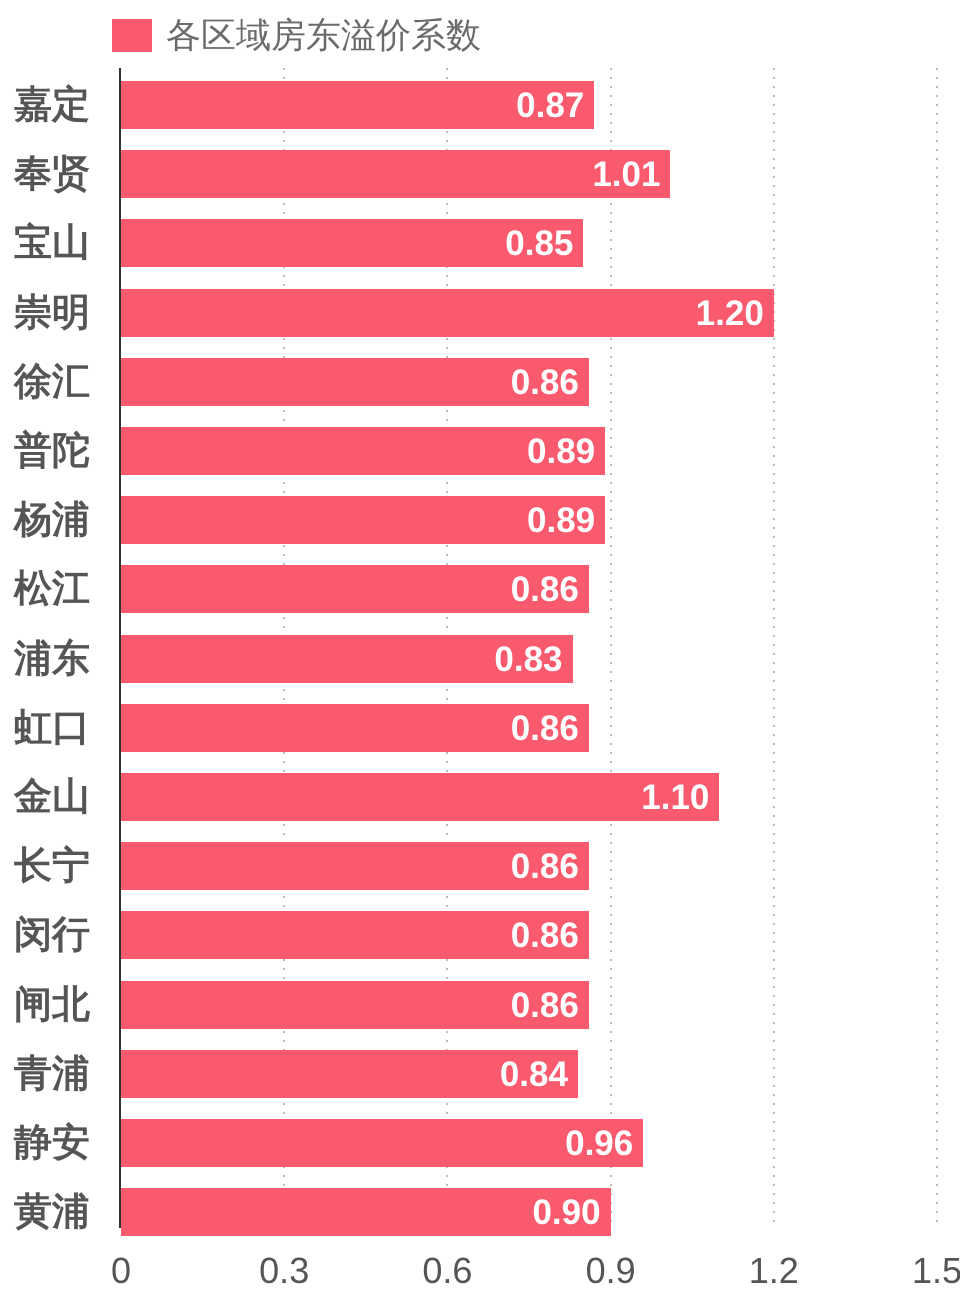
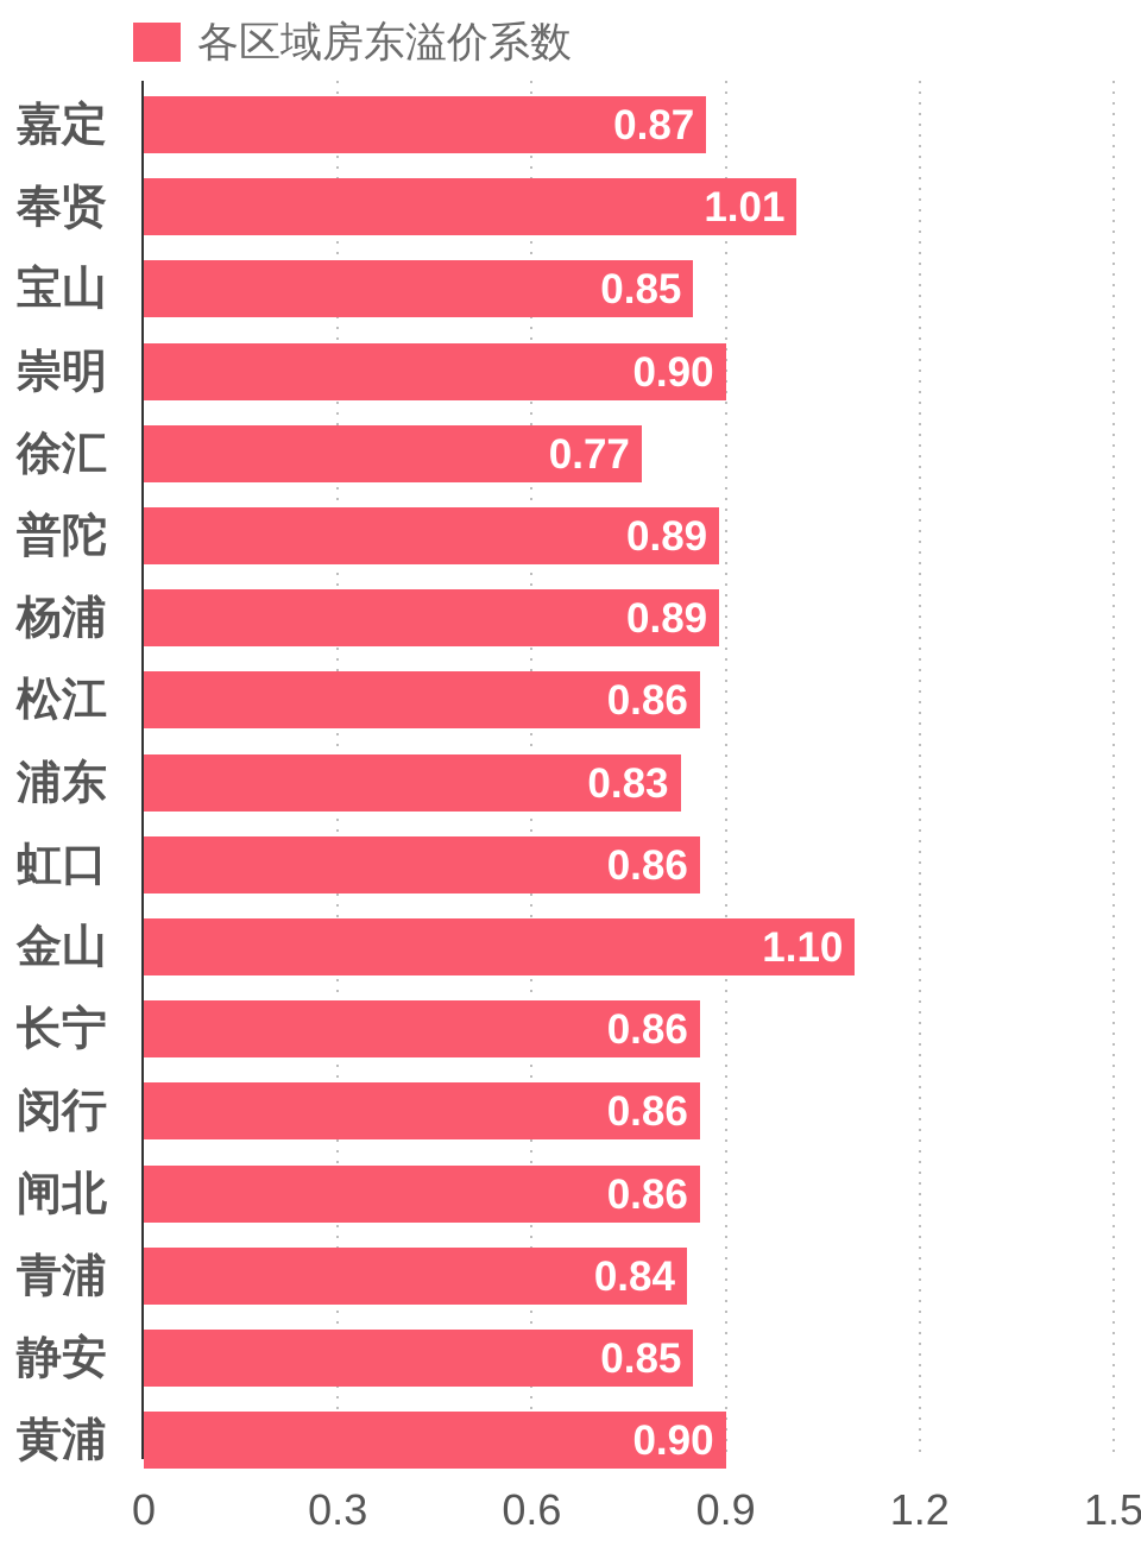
崇明: 1.20 -> 0.90
徐汇: 0.86 -> 0.77
静安: 0.96 -> 0.85
